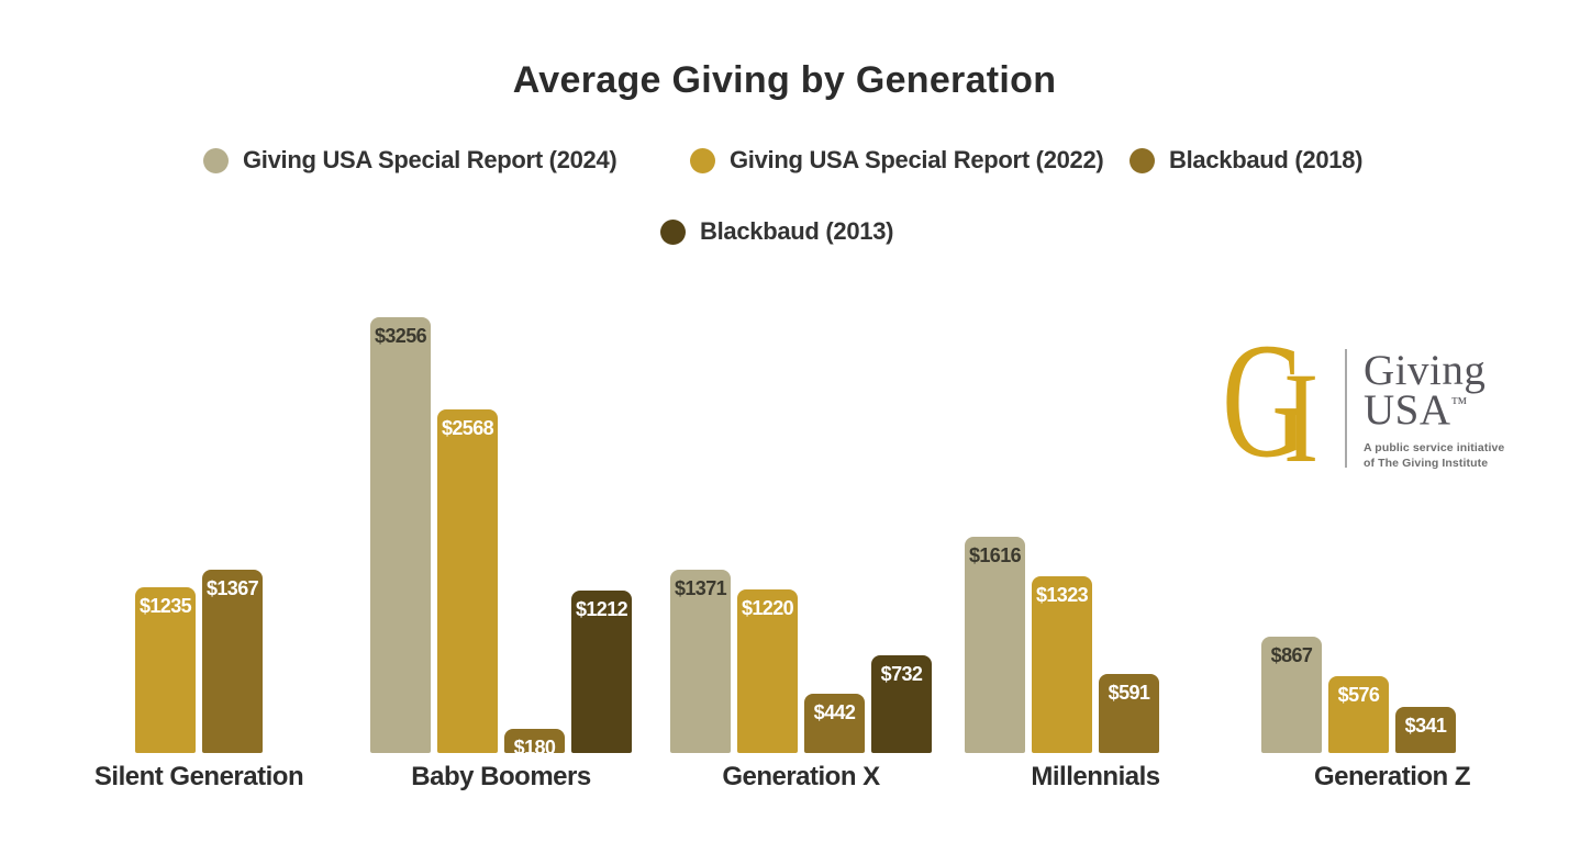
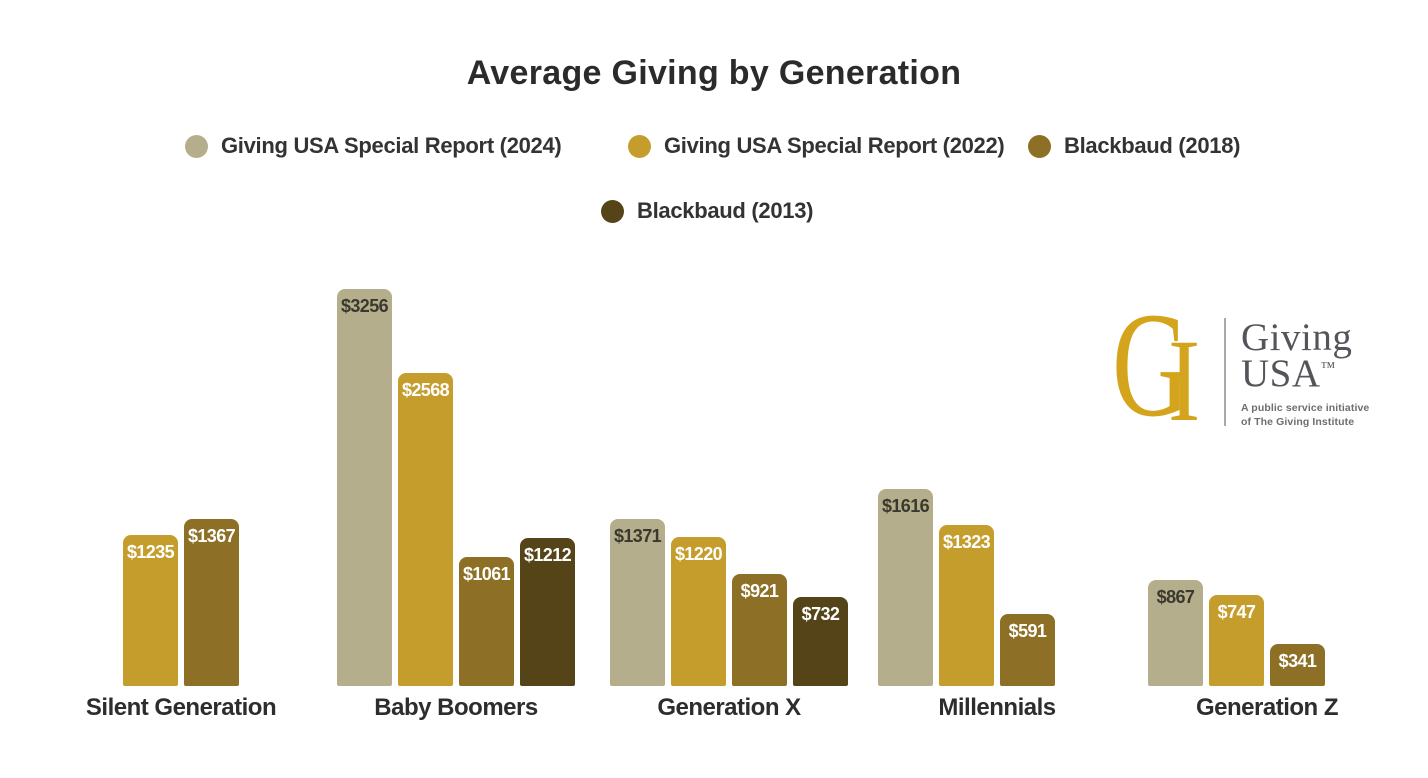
Blackbaud (2018)/Baby Boomers: $180 -> $1061
Blackbaud (2018)/Generation X: $442 -> $921
Giving USA Special Report (2022)/Generation Z: $576 -> $747
